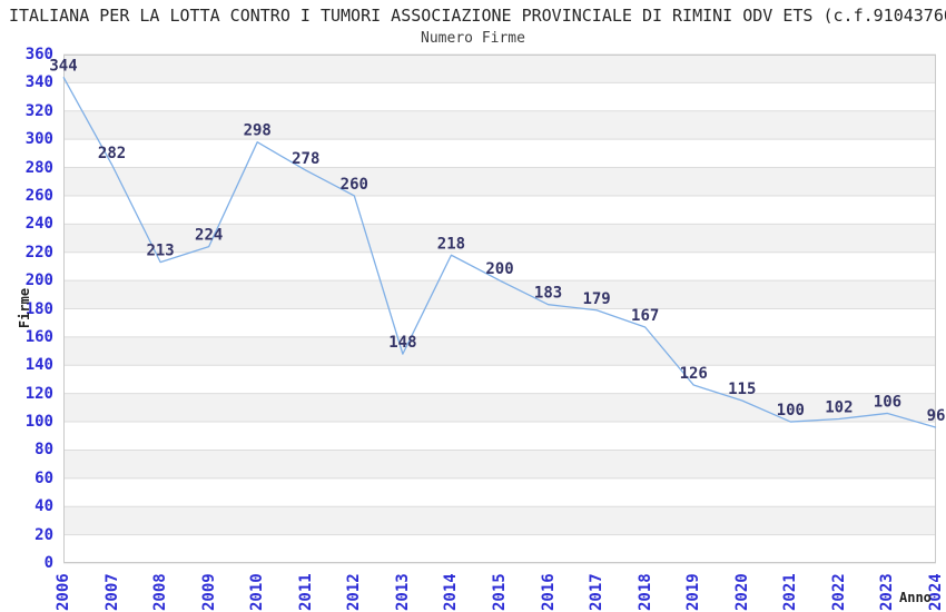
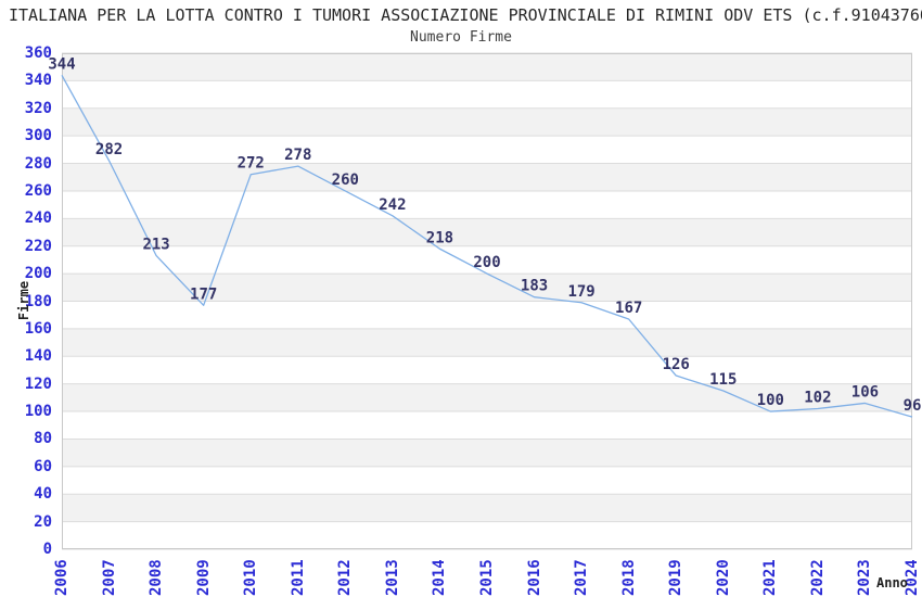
2009: 224 -> 177
2010: 298 -> 272
2013: 148 -> 242
